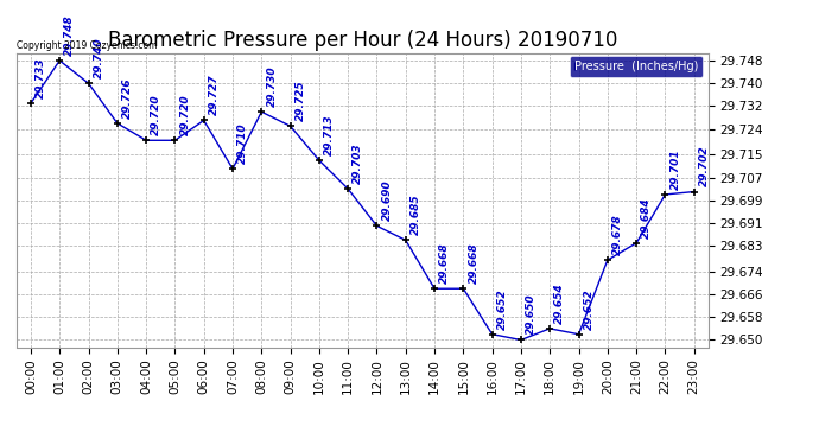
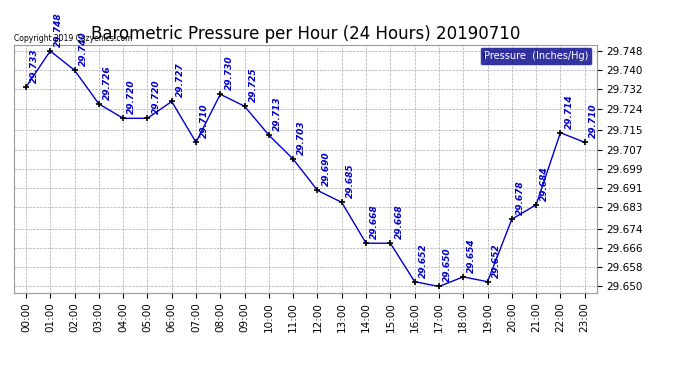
22:00: 29.701 -> 29.714
23:00: 29.702 -> 29.710
